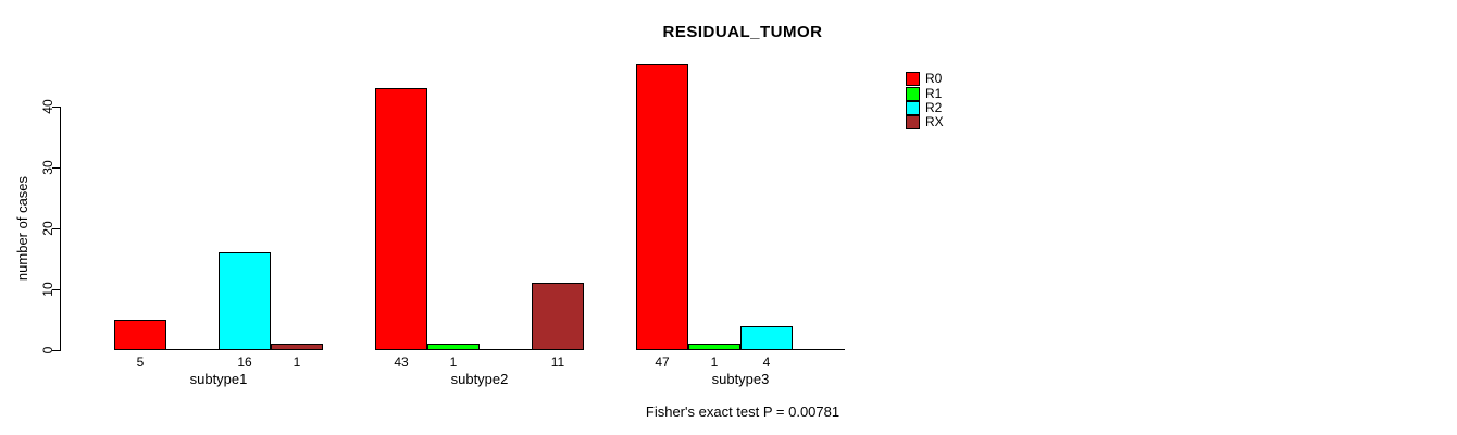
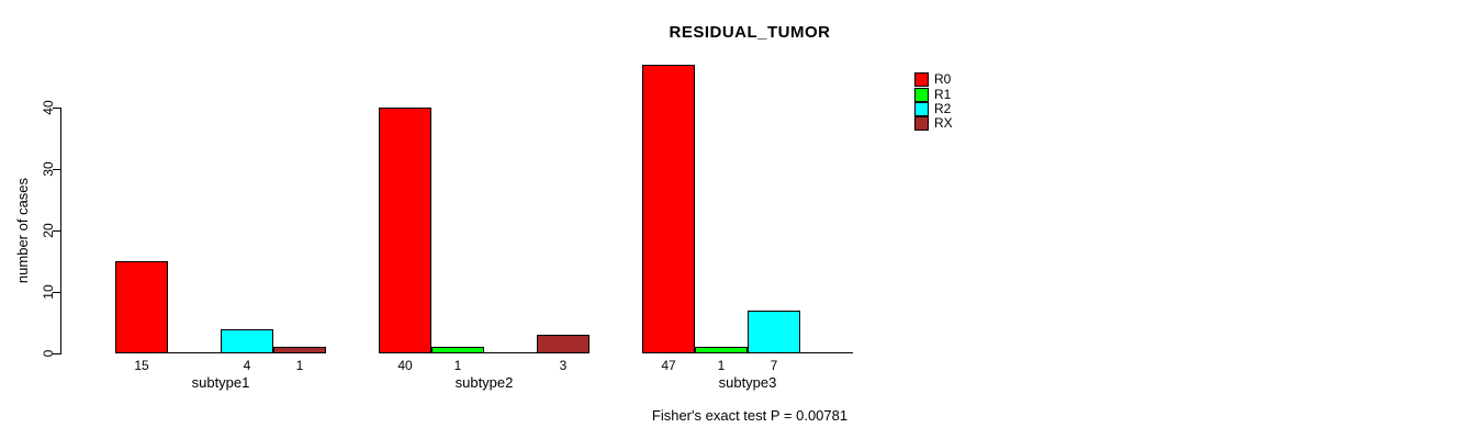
R0/subtype1: 5 -> 15
R2/subtype1: 16 -> 4
R0/subtype2: 43 -> 40
RX/subtype2: 11 -> 3
R2/subtype3: 4 -> 7
